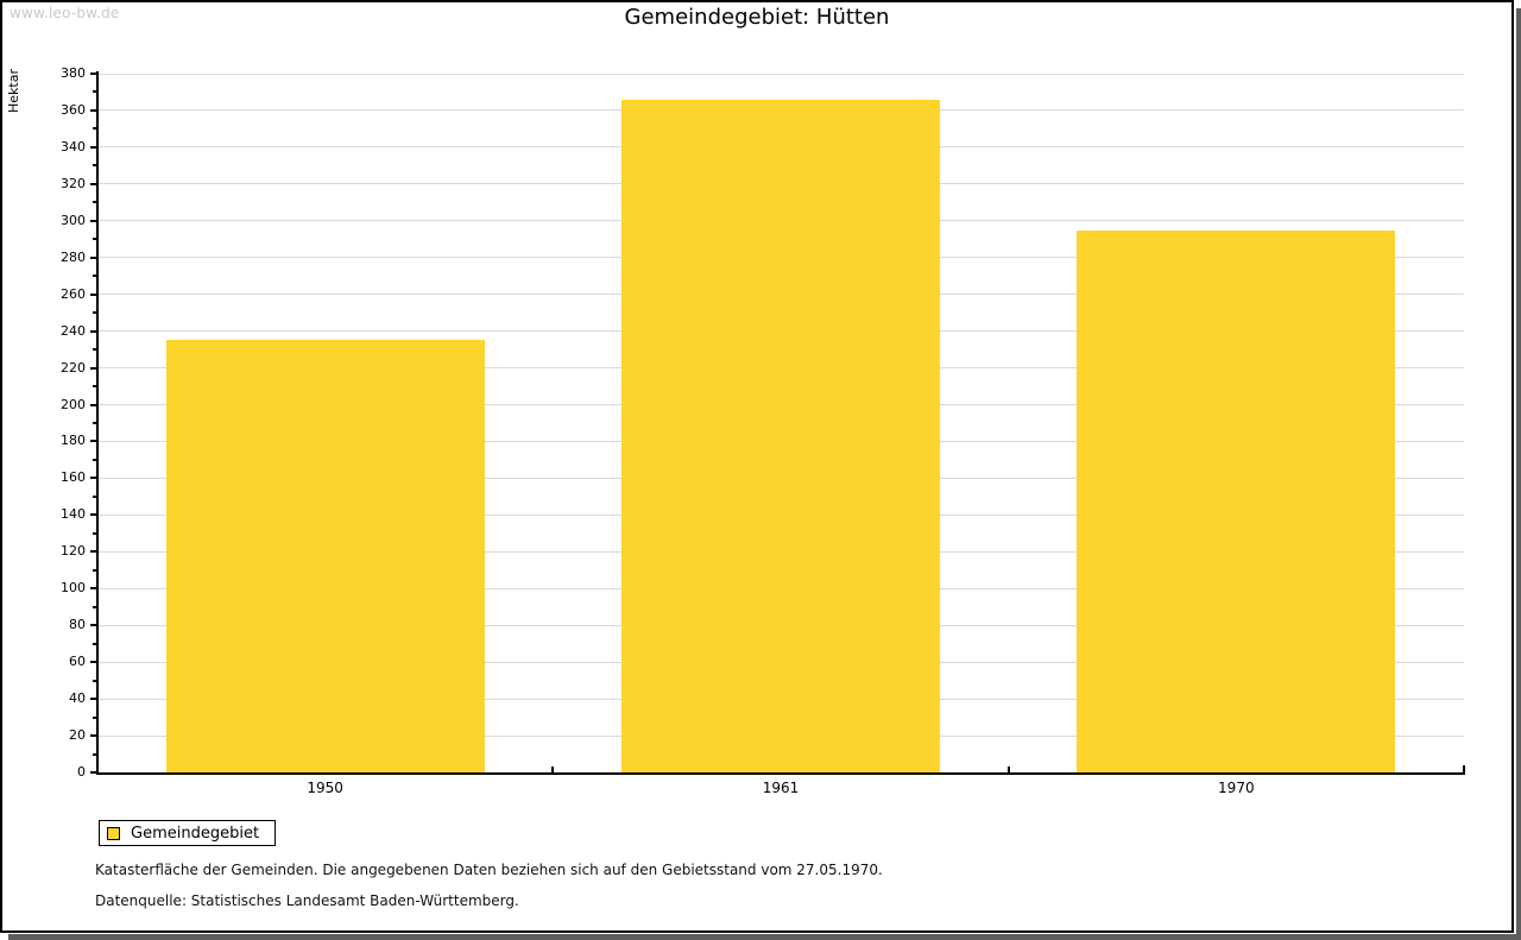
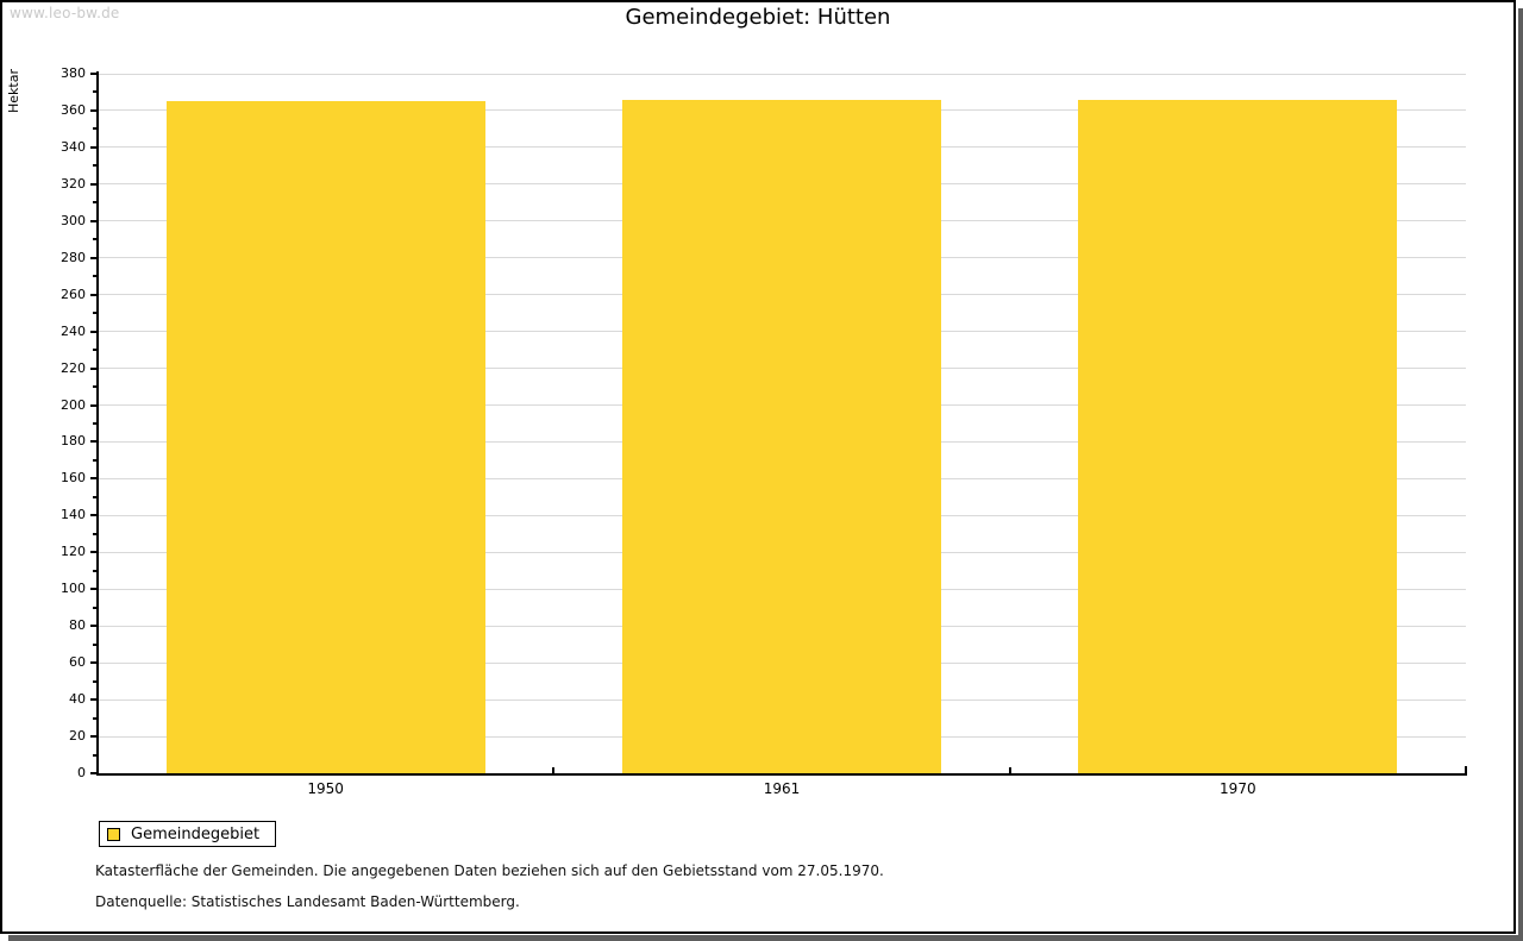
1950: 235 -> 365
1970: 295 -> 366
